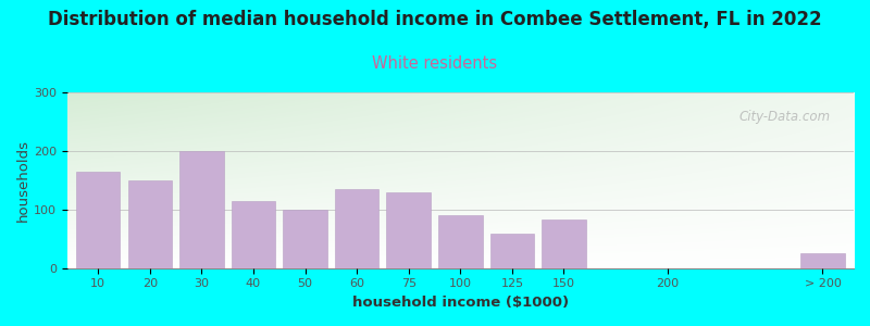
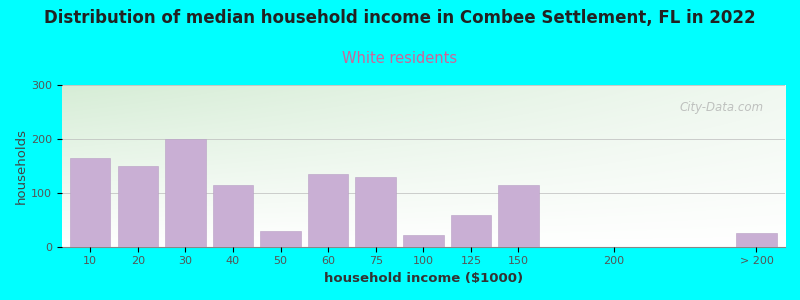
50: 100 -> 30
100: 90 -> 22
150: 83 -> 114
